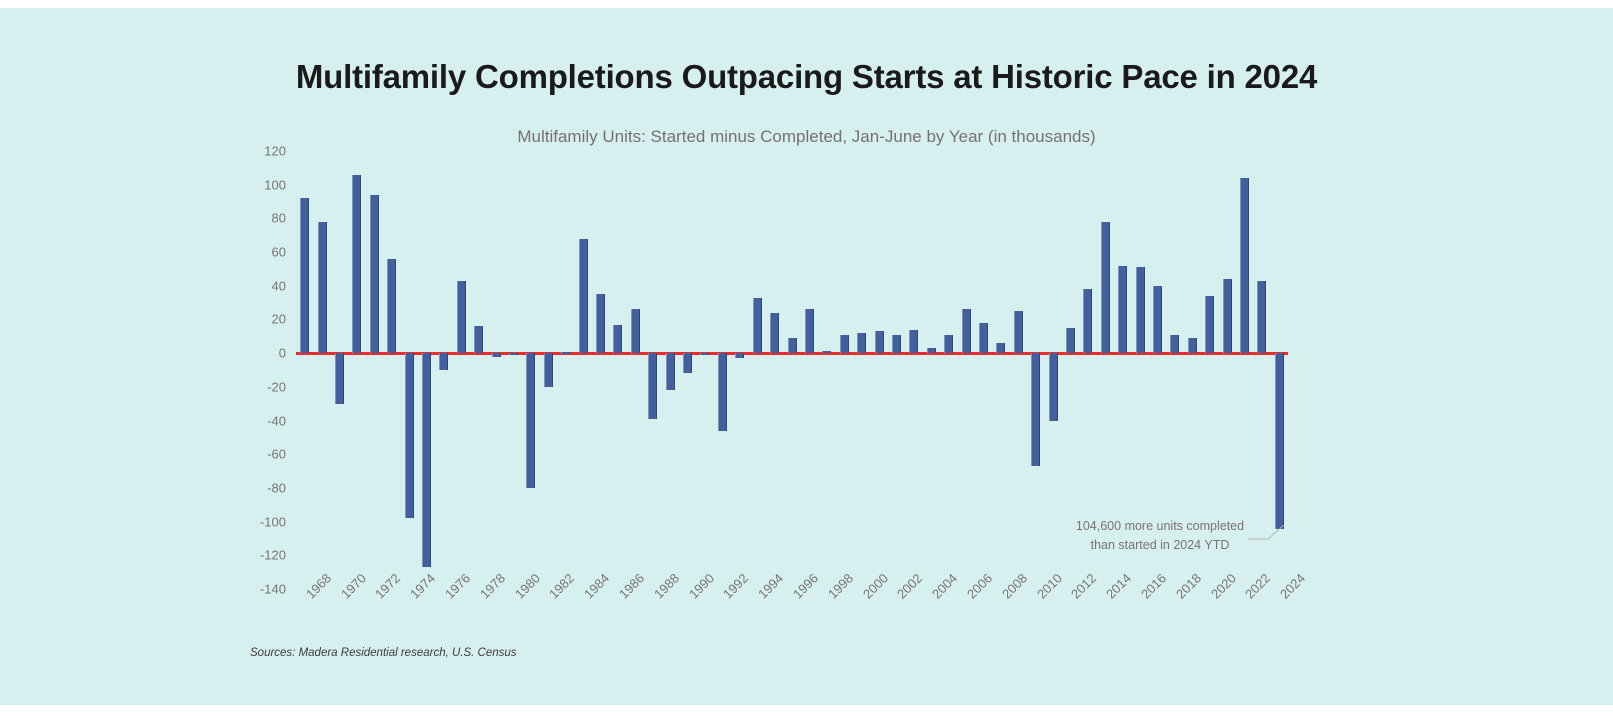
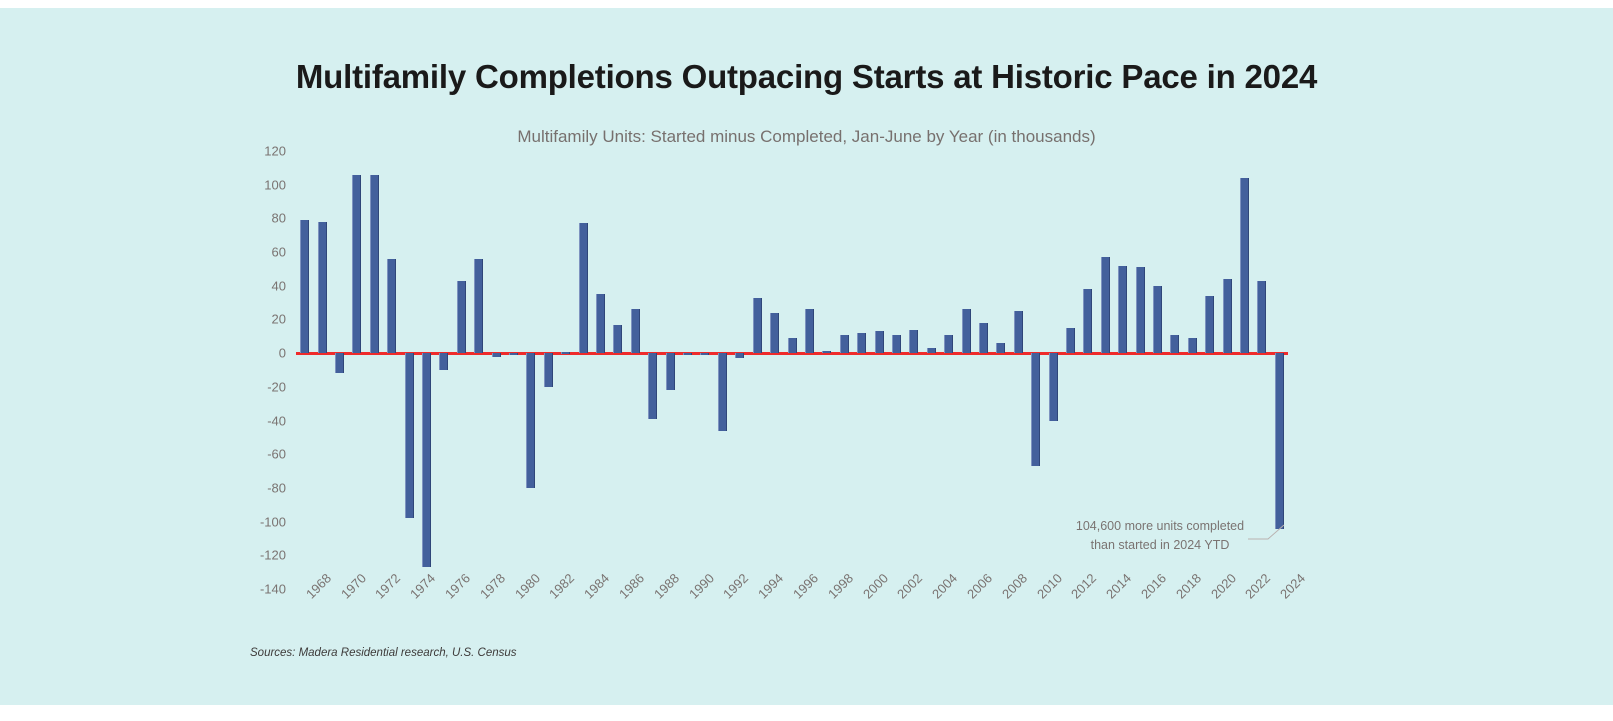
1968: 92 -> 79
1970: -30 -> -12
1972: 94 -> 106
1978: 16 -> 56
1984: 68 -> 77
1990: -12 -> -1
2014: 78 -> 57
